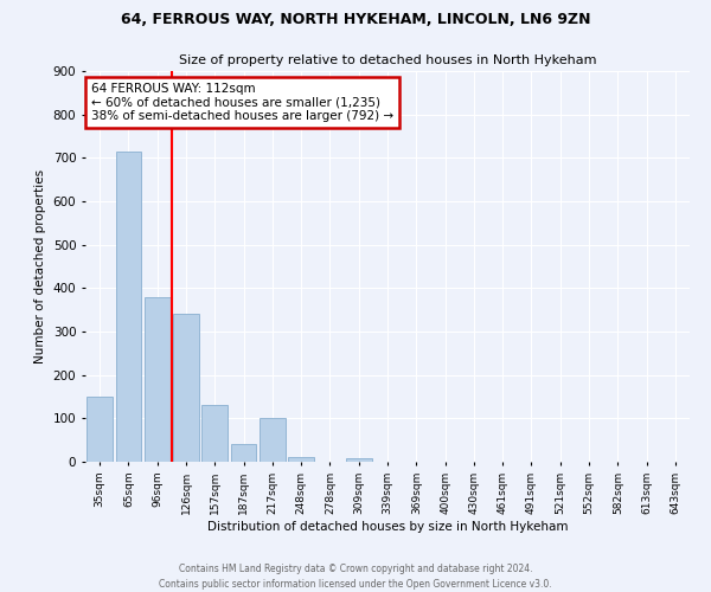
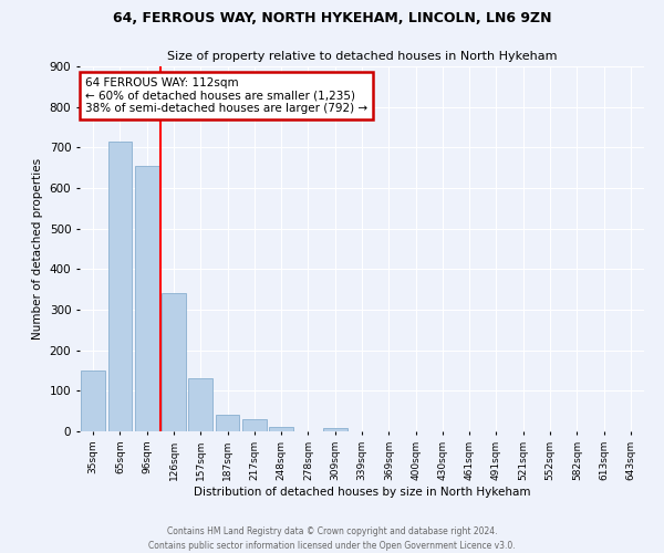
96sqm: 380 -> 655
217sqm: 100 -> 30
